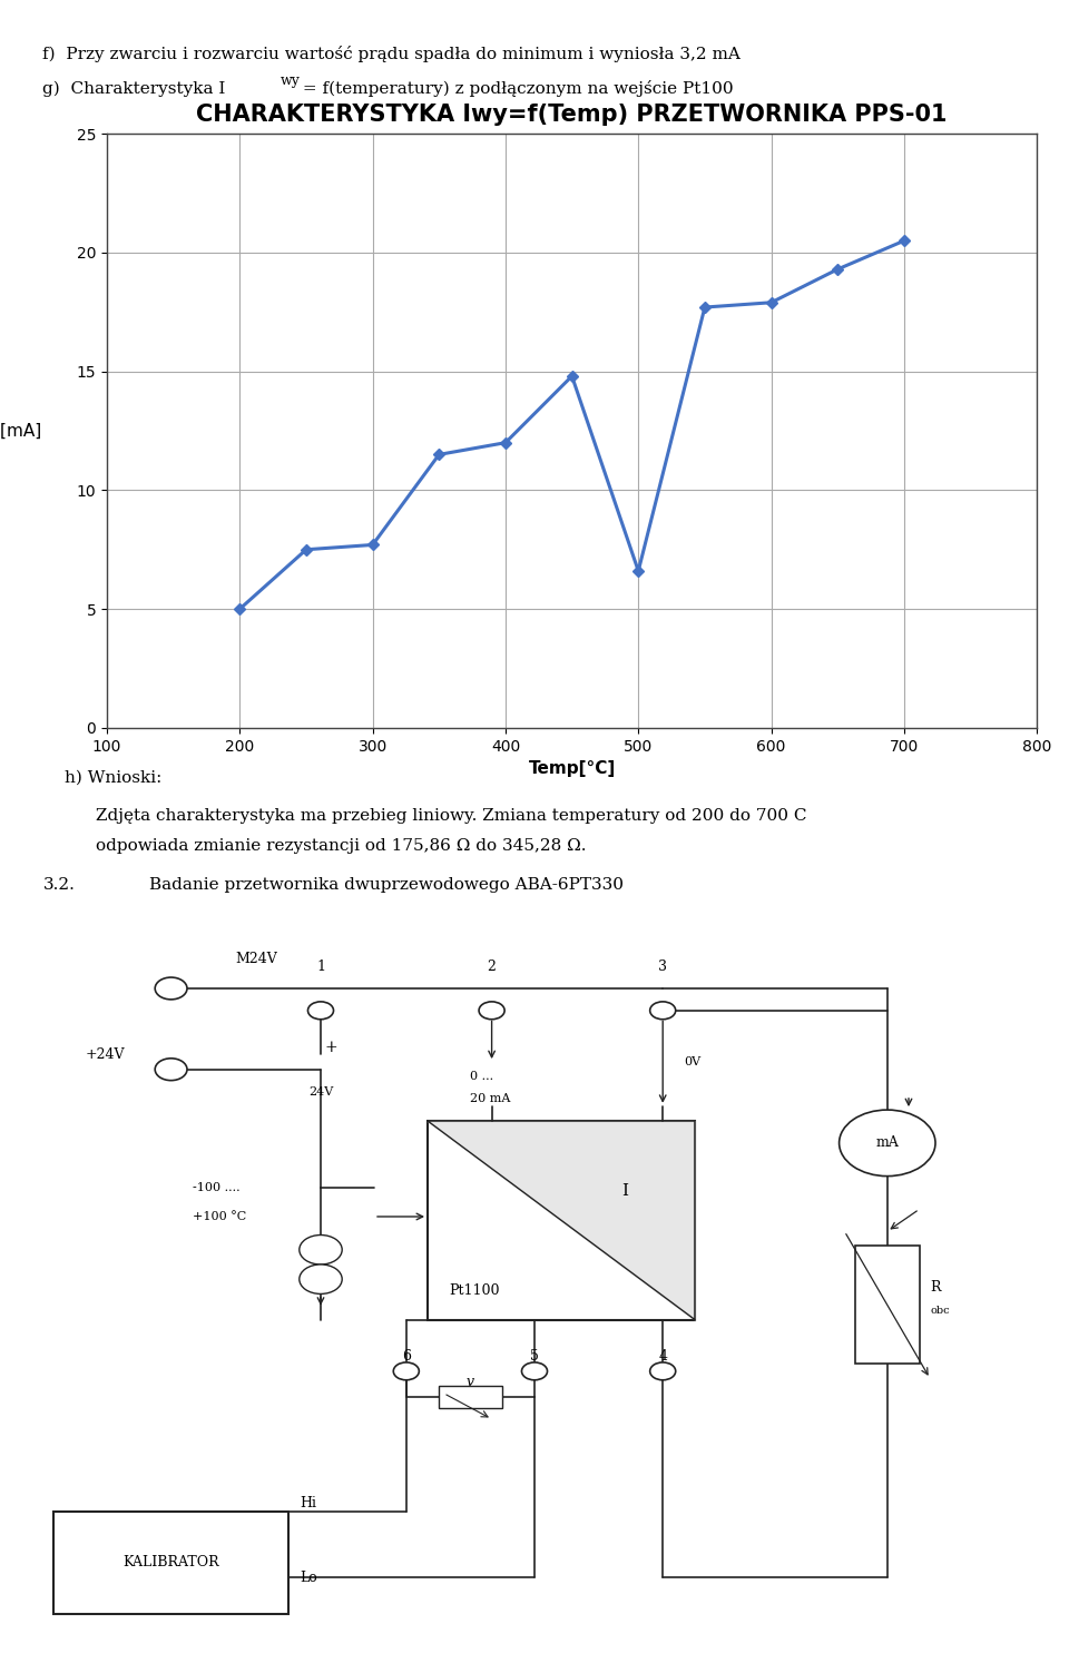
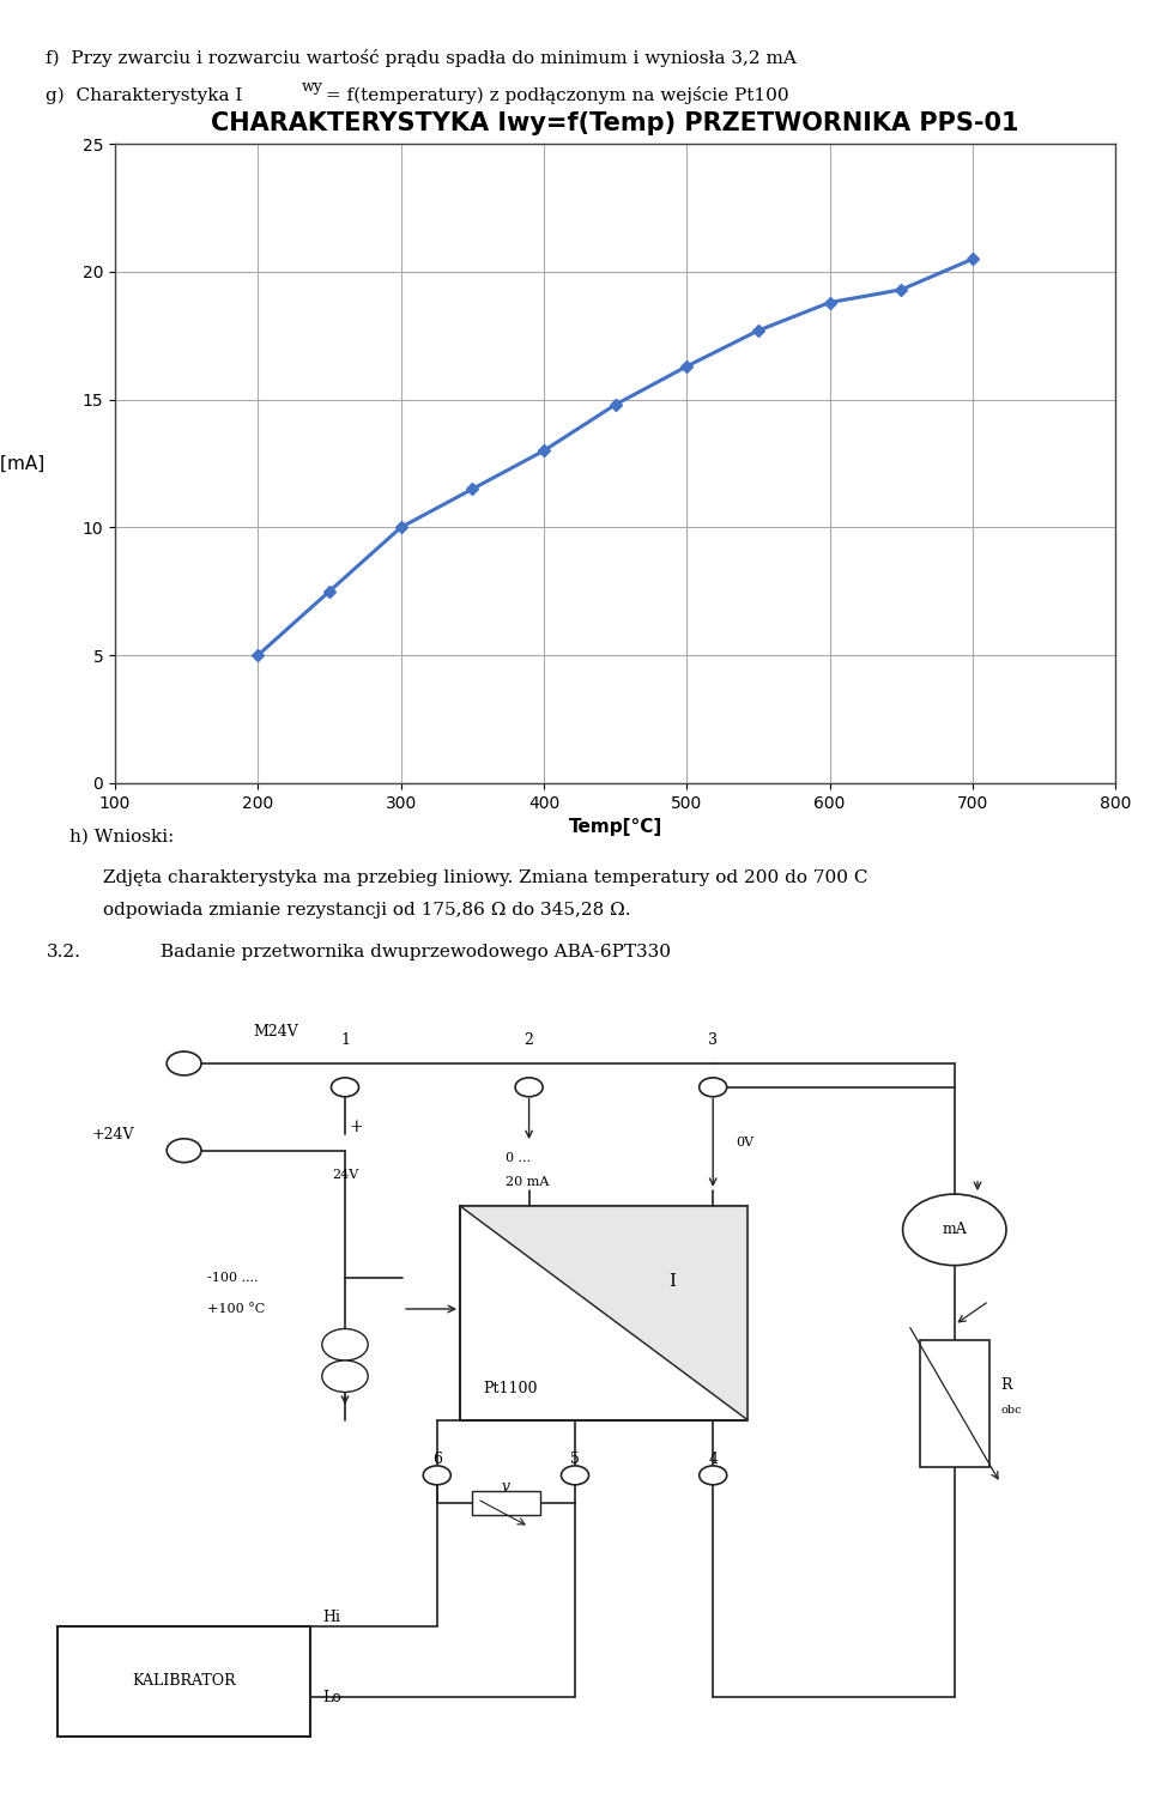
CHARAKTERYSTYKA Iwy=f(Temp) PRZETWORNIKA PPS-01/300: 7.7 -> 10.0
CHARAKTERYSTYKA Iwy=f(Temp) PRZETWORNIKA PPS-01/400: 12.0 -> 13.0
CHARAKTERYSTYKA Iwy=f(Temp) PRZETWORNIKA PPS-01/500: 6.6 -> 16.3
CHARAKTERYSTYKA Iwy=f(Temp) PRZETWORNIKA PPS-01/600: 17.9 -> 18.8
